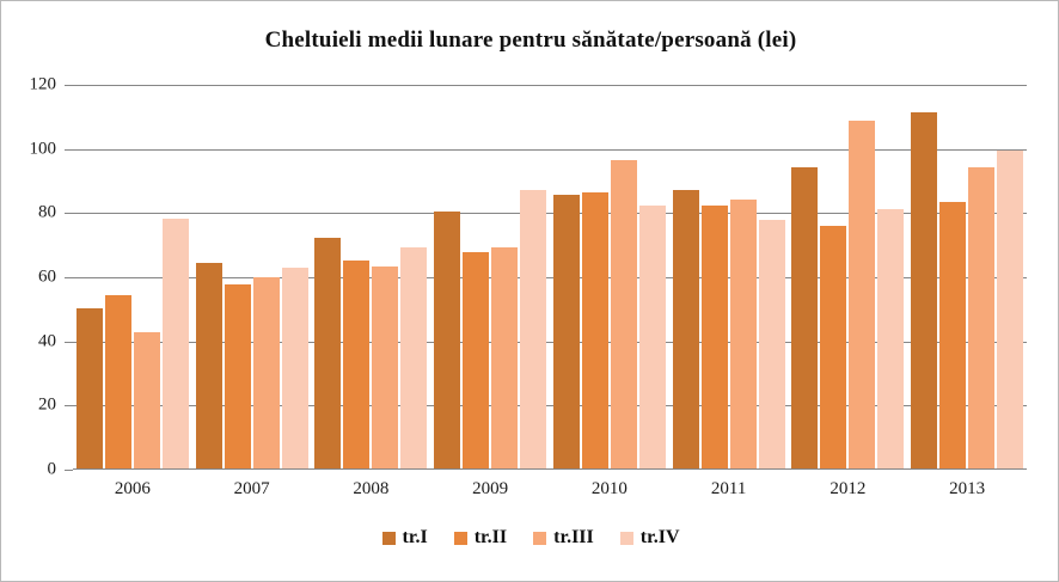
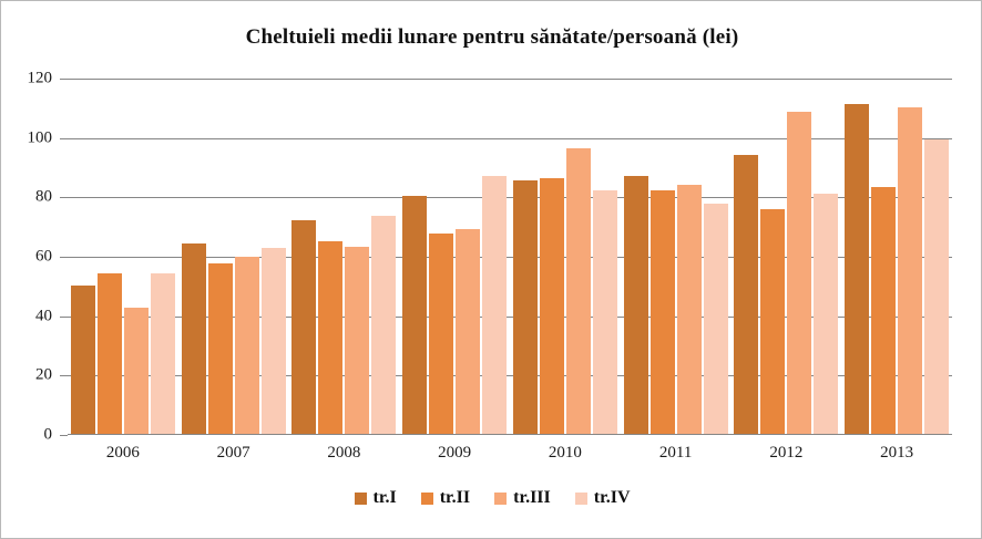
tr.IV/2006: 78 -> 54
tr.IV/2008: 69 -> 74
tr.III/2013: 94 -> 110
